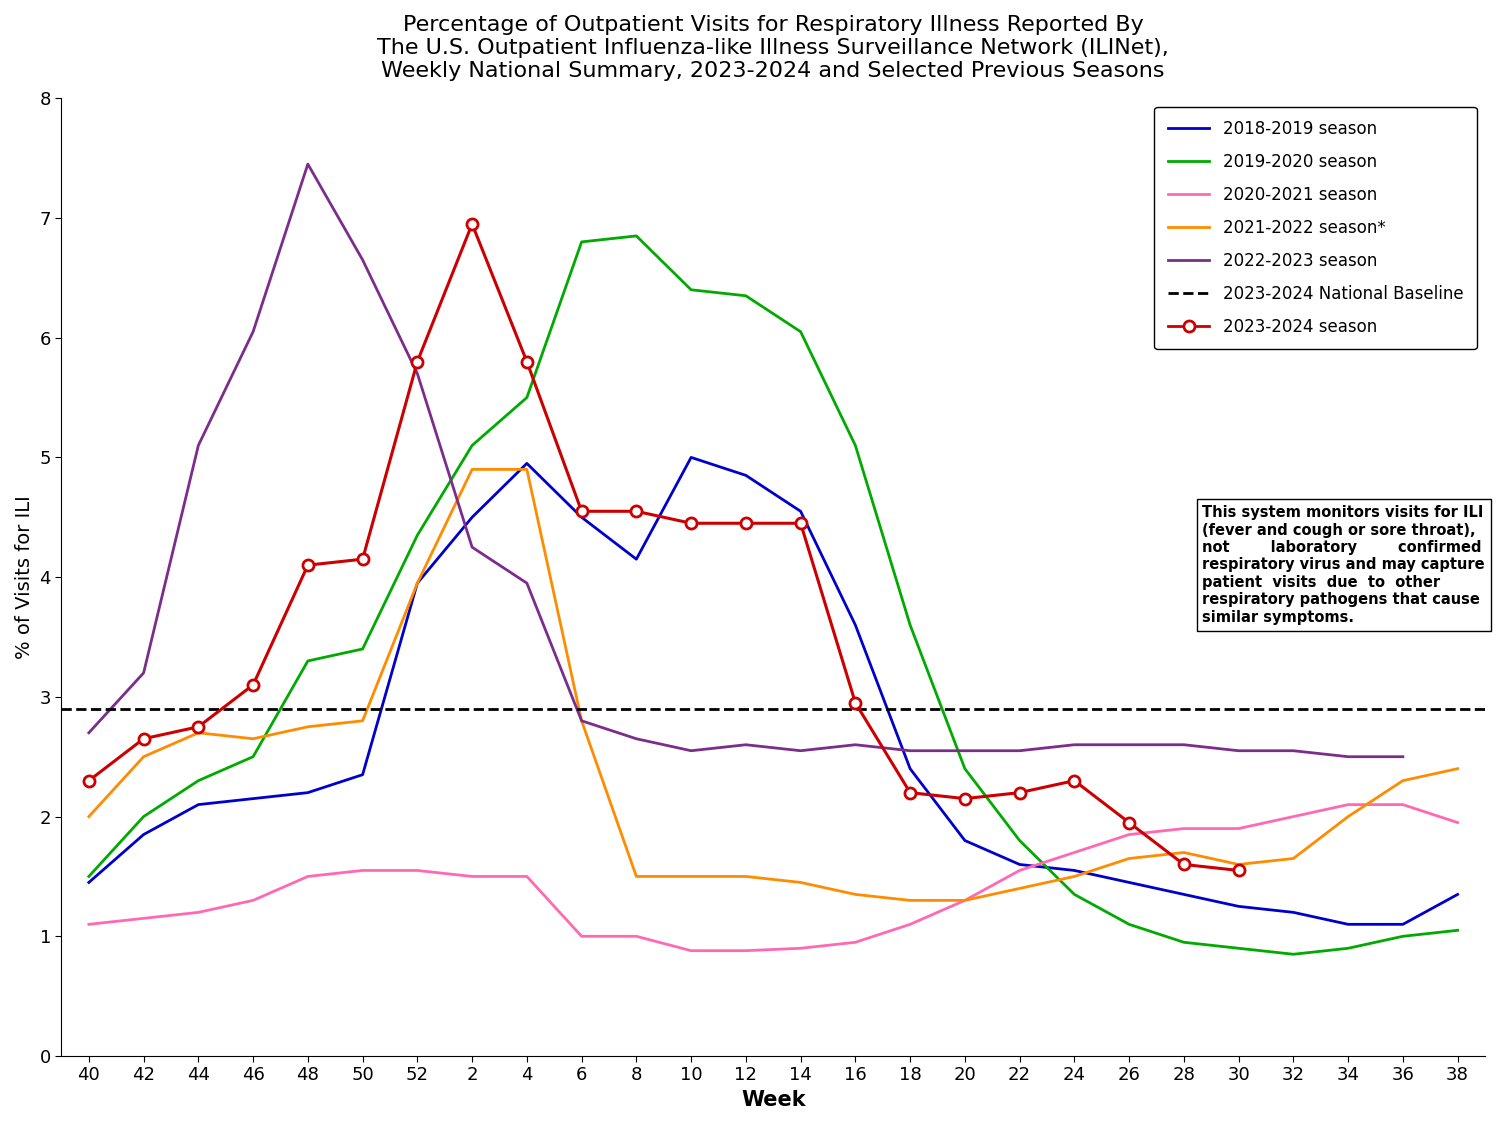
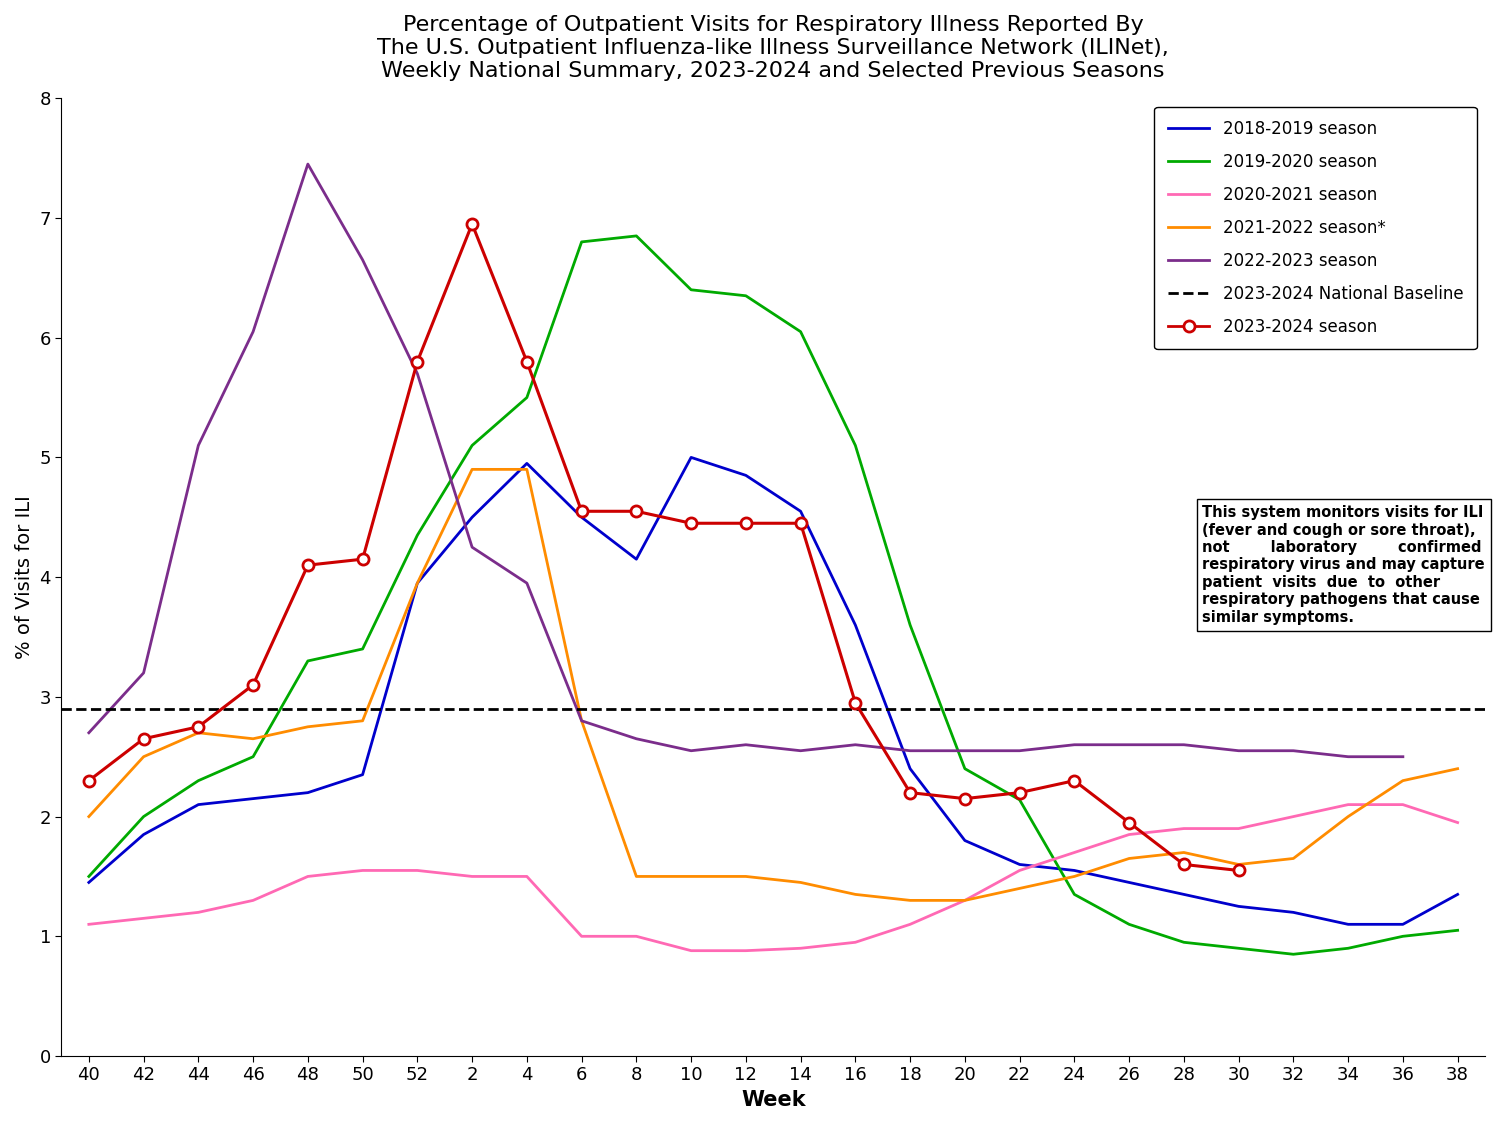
2019-2020 season/22: 1.80 -> 2.14
